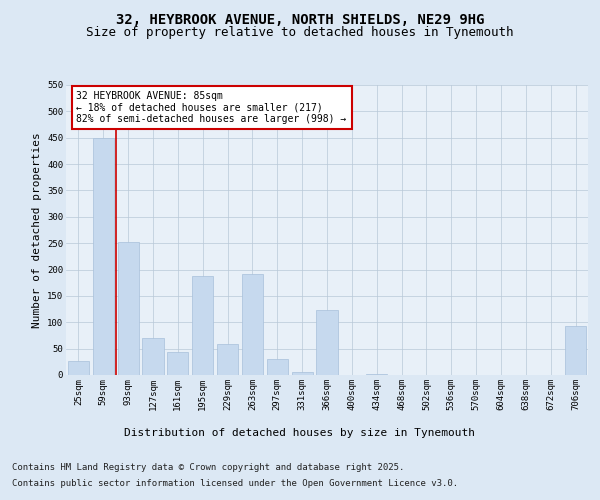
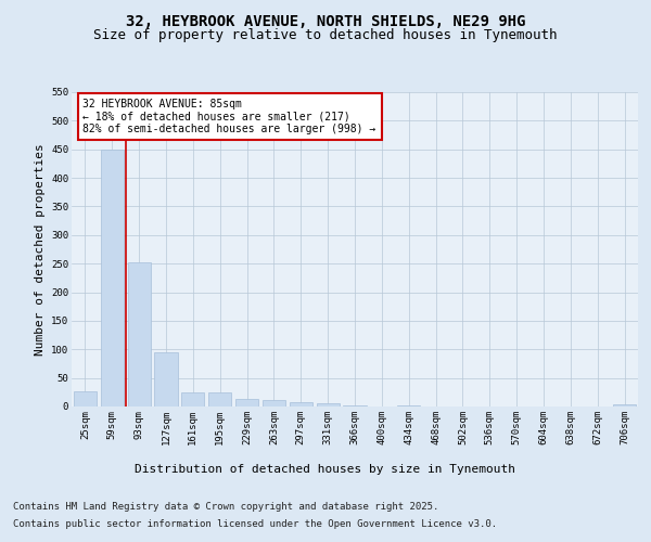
127sqm: 70 -> 95
161sqm: 44 -> 25
195sqm: 188 -> 24
229sqm: 58 -> 13
263sqm: 192 -> 11
297sqm: 30 -> 8
366sqm: 124 -> 2
706sqm: 92 -> 3
